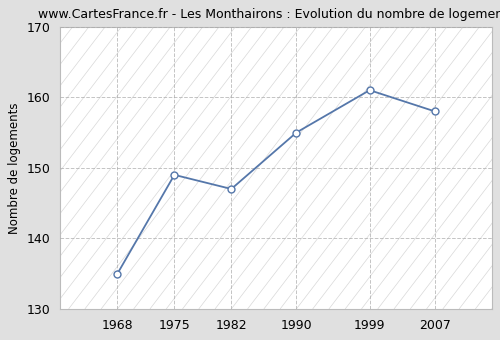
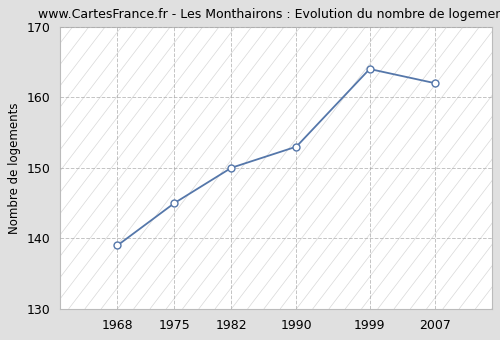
1968: 135 -> 139
1975: 149 -> 145
1982: 147 -> 150
1990: 155 -> 153
1999: 161 -> 164
2007: 158 -> 162
